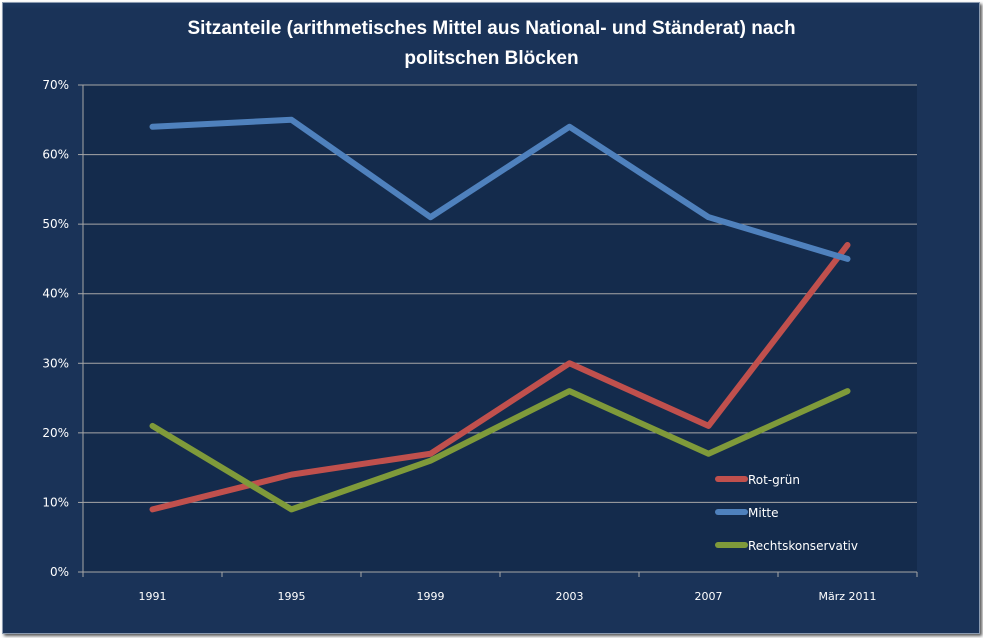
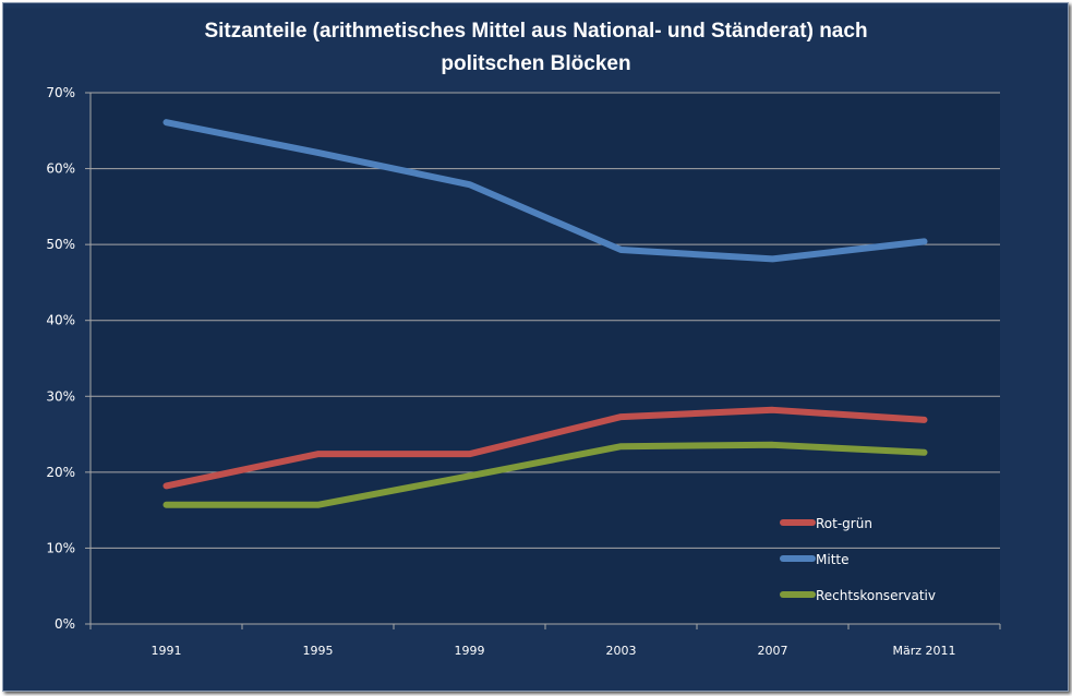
Rot-grün/1991: 9% -> 18%
Mitte/1991: 64% -> 66%
Rechtskonservativ/1991: 21% -> 16%
Rot-grün/1995: 14% -> 22%
Mitte/1995: 65% -> 62%
Rechtskonservativ/1995: 9% -> 16%
Rot-grün/1999: 17% -> 22%
Mitte/1999: 51% -> 58%
Rechtskonservativ/1999: 16% -> 20%
Rot-grün/2003: 30% -> 27%
Mitte/2003: 64% -> 49%
Rechtskonservativ/2003: 26% -> 23%
Rot-grün/2007: 21% -> 28%
Mitte/2007: 51% -> 48%
Rechtskonservativ/2007: 17% -> 24%
Rot-grün/März 2011: 47% -> 27%
Mitte/März 2011: 45% -> 50%
Rechtskonservativ/März 2011: 26% -> 23%
